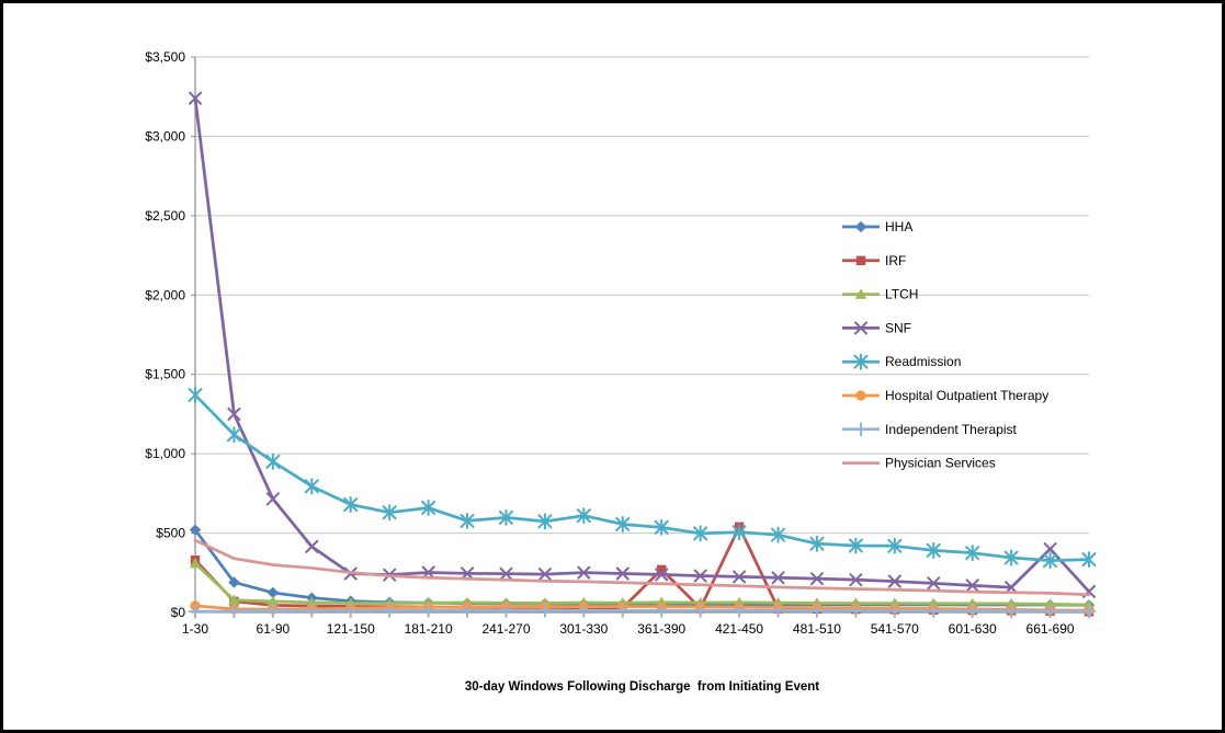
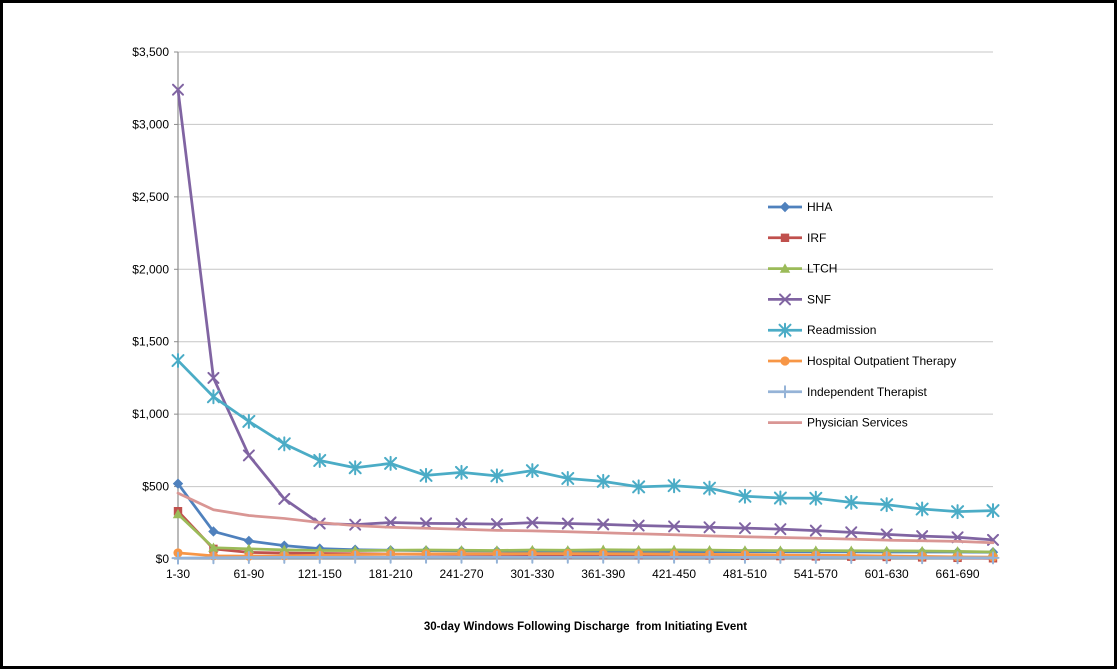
IRF/361-390: $270 -> $30
IRF/421-450: $540 -> $30
SNF/661-690: $400 -> $150
